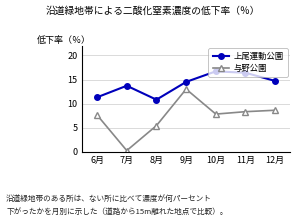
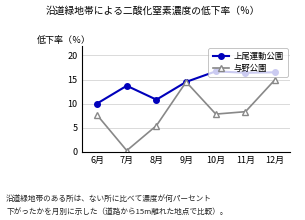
上尾運動公園/6月: 11.3 -> 10.0
与野公園/9月: 13.0 -> 14.5
上尾運動公園/12月: 14.7 -> 16.5
与野公園/12月: 8.6 -> 15.0
